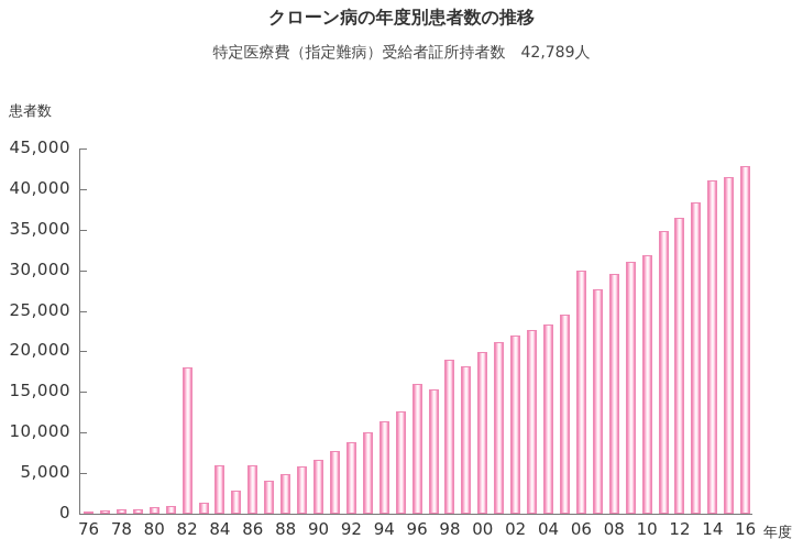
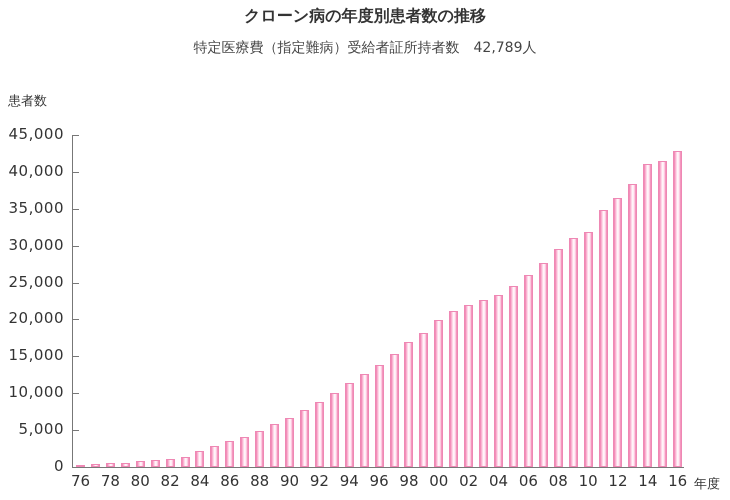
82: 18000 -> 1000
84: 6000 -> 2000
86: 6000 -> 4000
96: 16000 -> 14000
98: 19000 -> 17000
06: 30000 -> 26000
